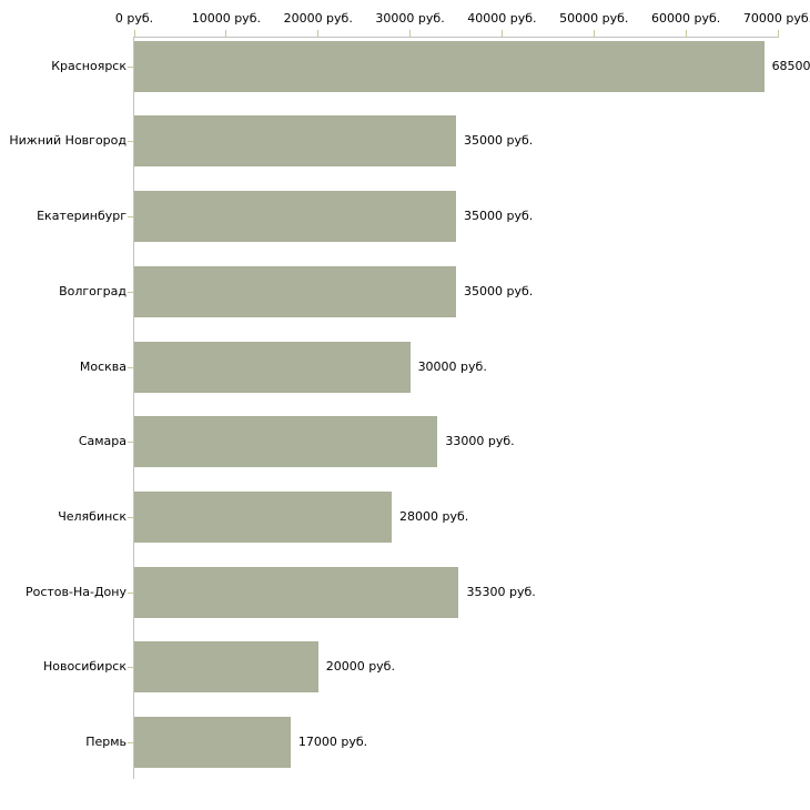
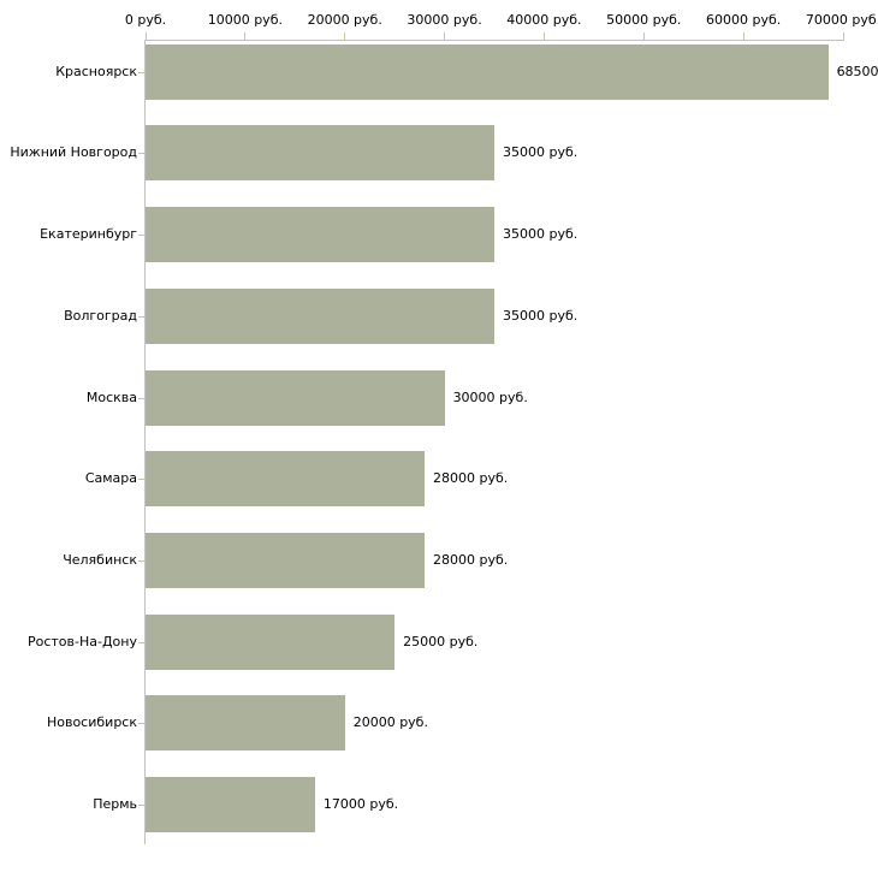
Самара: 33000 -> 28000
Ростов-На-Дону: 35300 -> 25000
